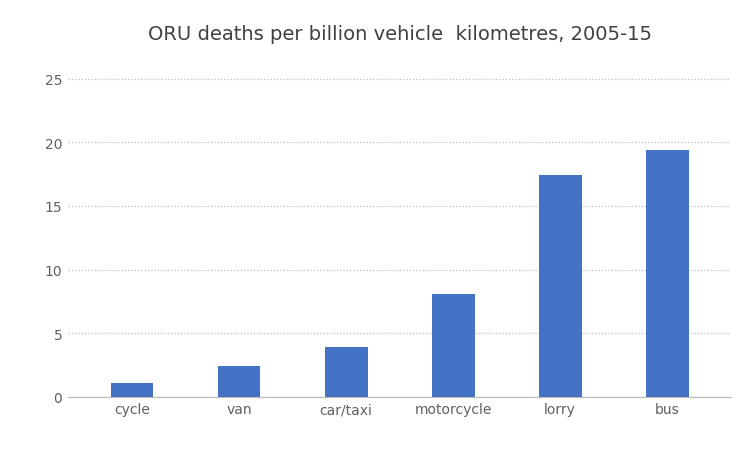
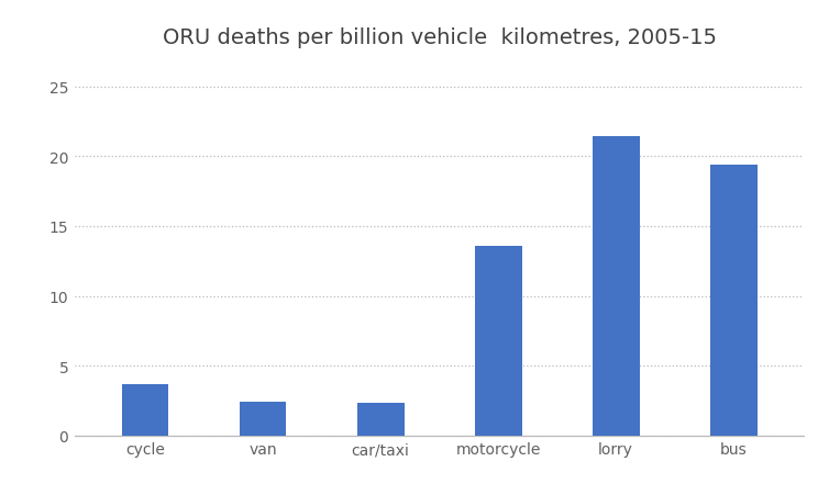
cycle: 1.1 -> 3.7
car/taxi: 3.9 -> 2.3
motorcycle: 8.1 -> 13.6
lorry: 17.4 -> 21.4
